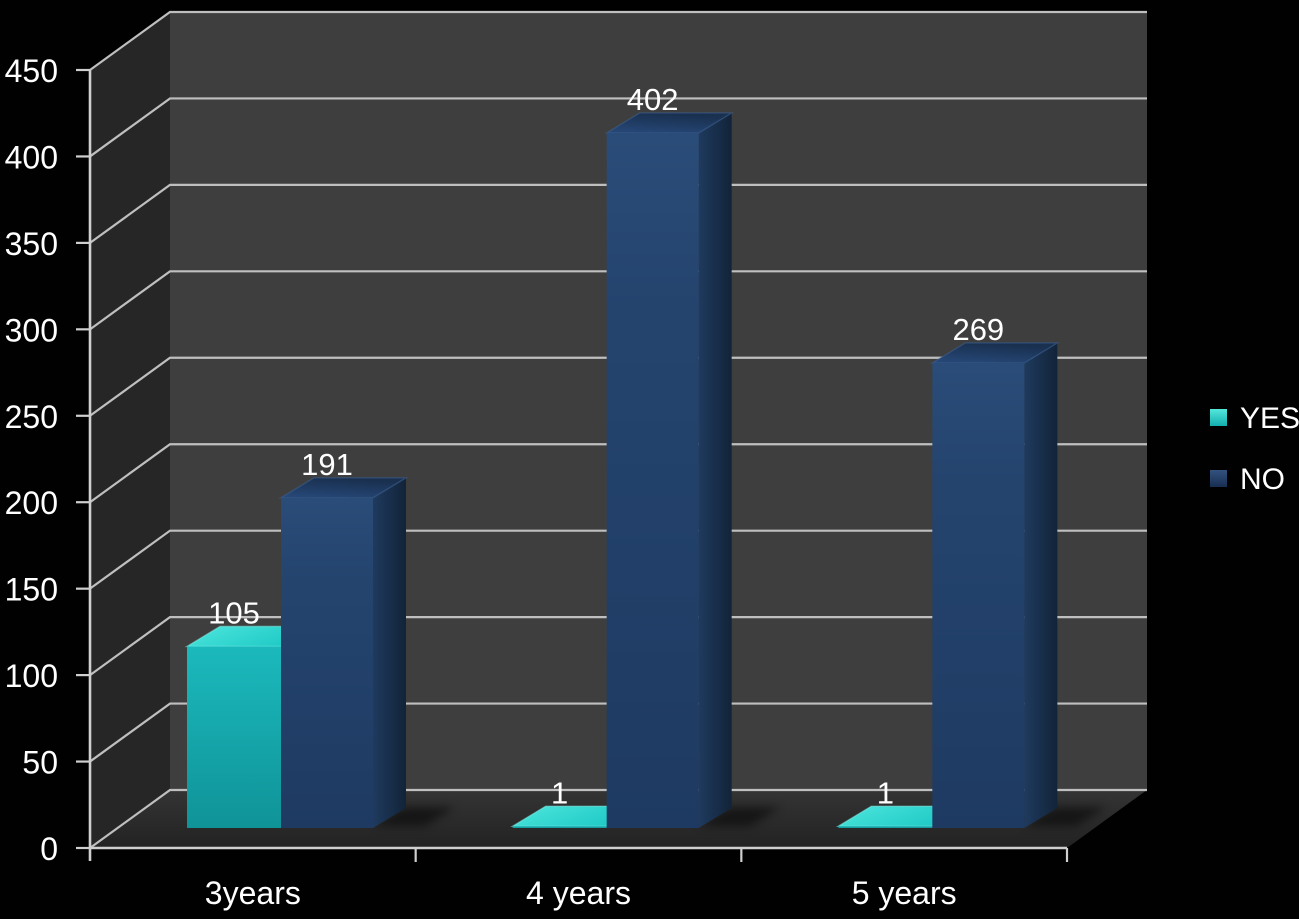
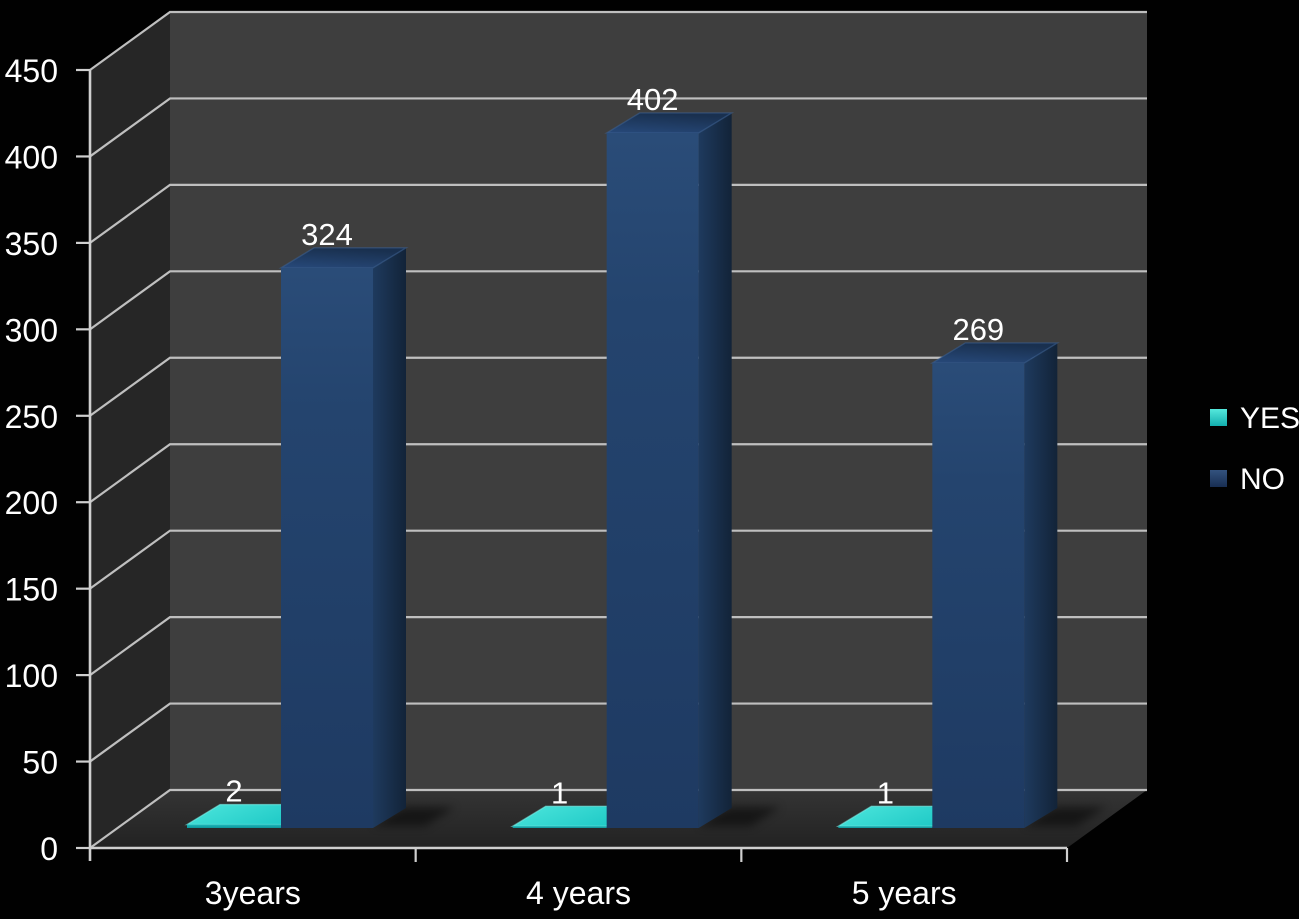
YES/3years: 105 -> 2
NO/3years: 191 -> 324
